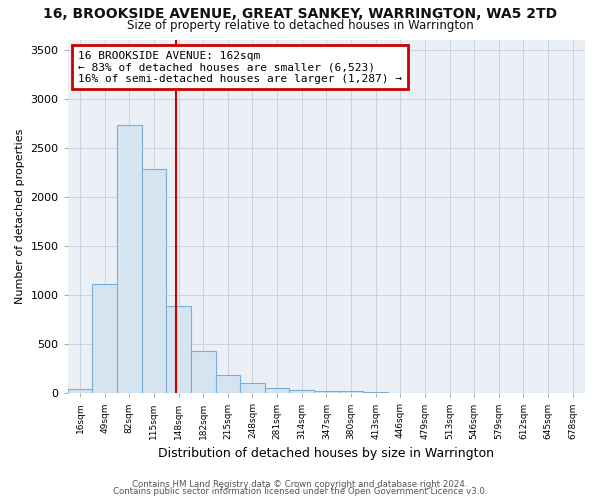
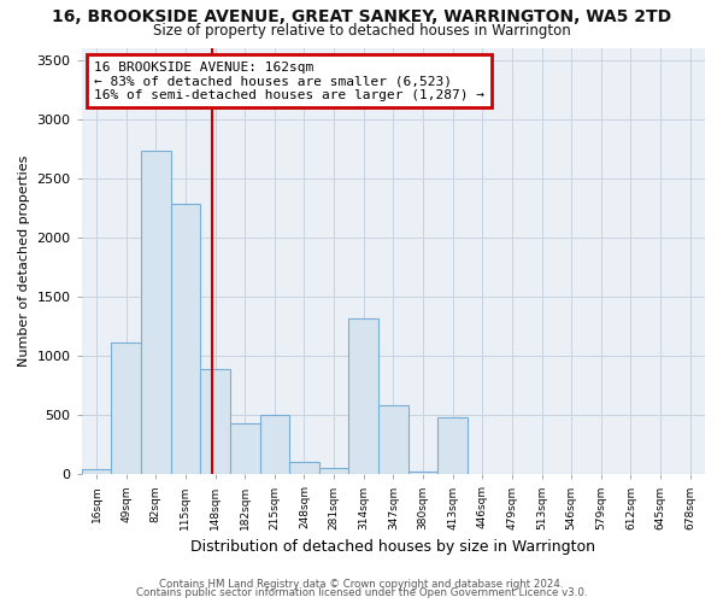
215sqm: 180 -> 500
314sqm: 40 -> 1320
347sqm: 20 -> 580
413sqm: 20 -> 480
